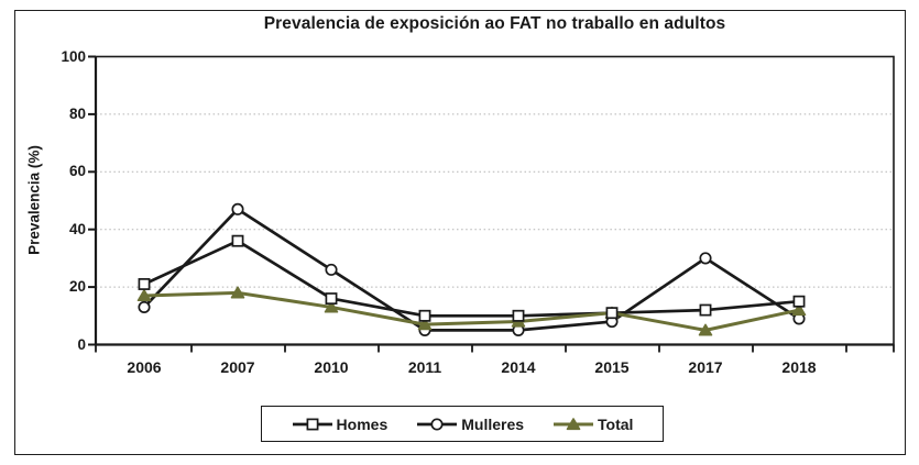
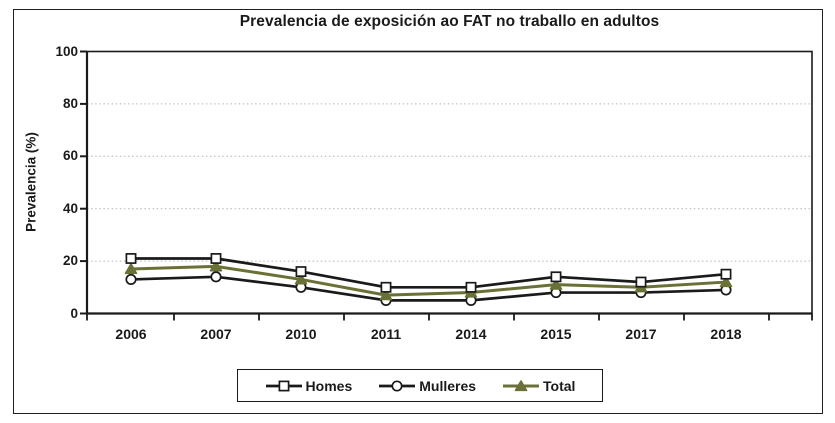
Homes/2007: 36 -> 21
Mulleres/2007: 47 -> 14
Mulleres/2010: 26 -> 10
Homes/2015: 11 -> 14
Mulleres/2017: 30 -> 8
Total/2017: 5 -> 10
